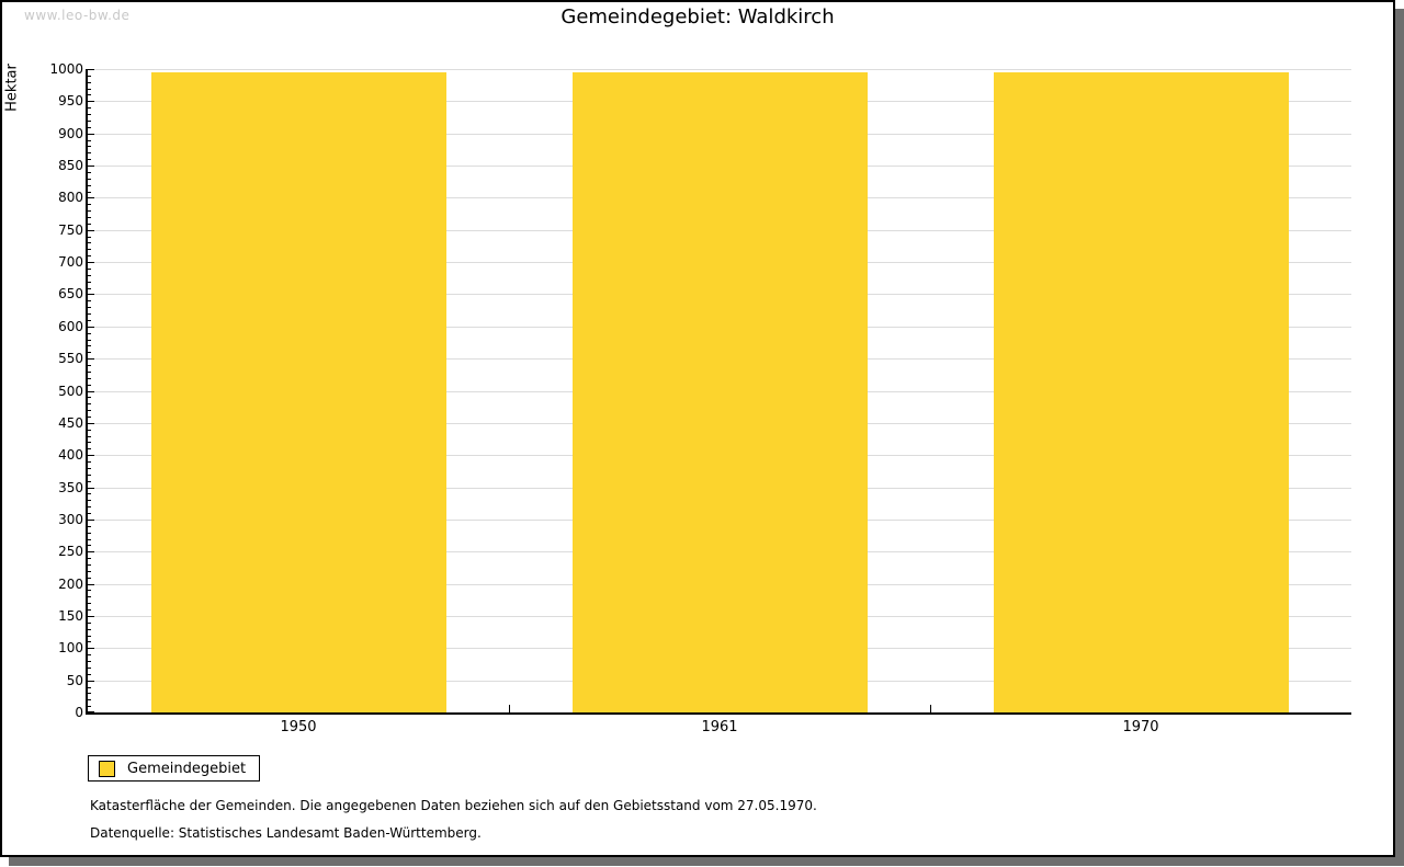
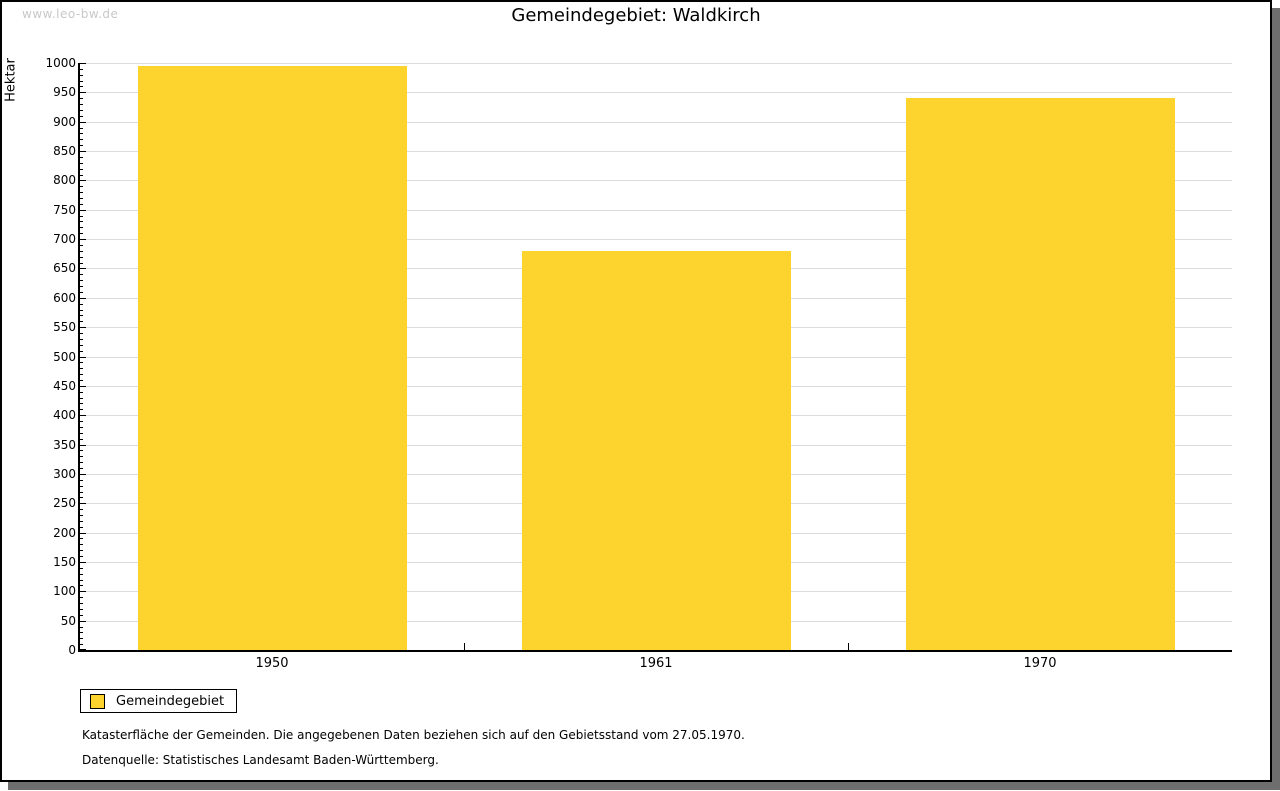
1961: 1000 -> 680
1970: 1000 -> 940
